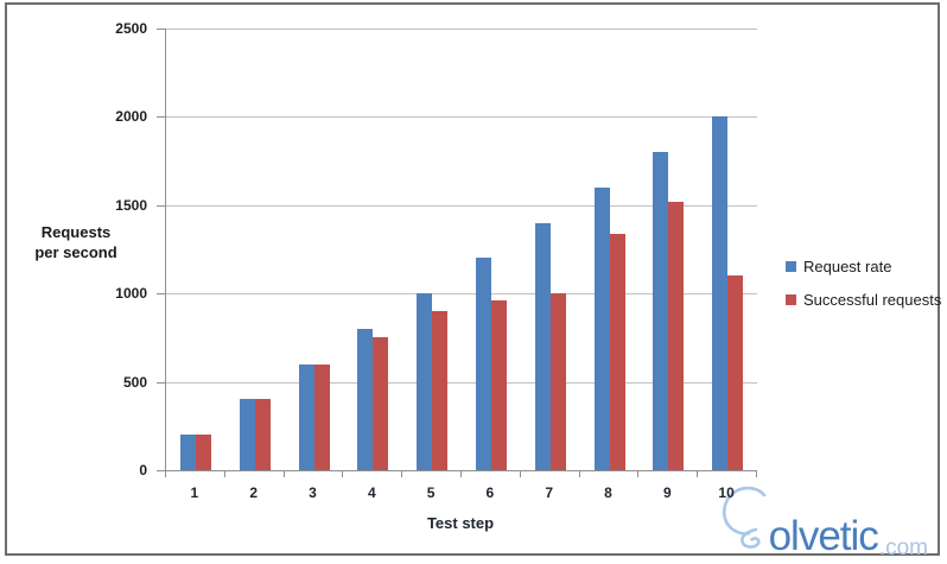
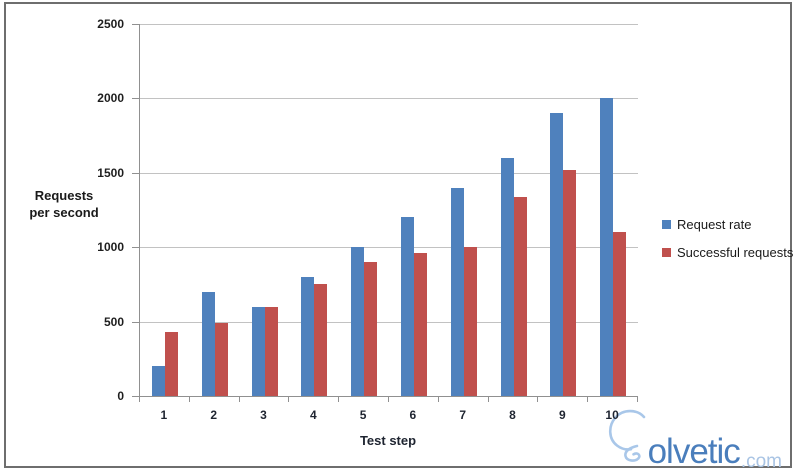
Successful requests/1: 200 -> 430
Request rate/2: 400 -> 700
Successful requests/2: 400 -> 490
Request rate/9: 1800 -> 1900
